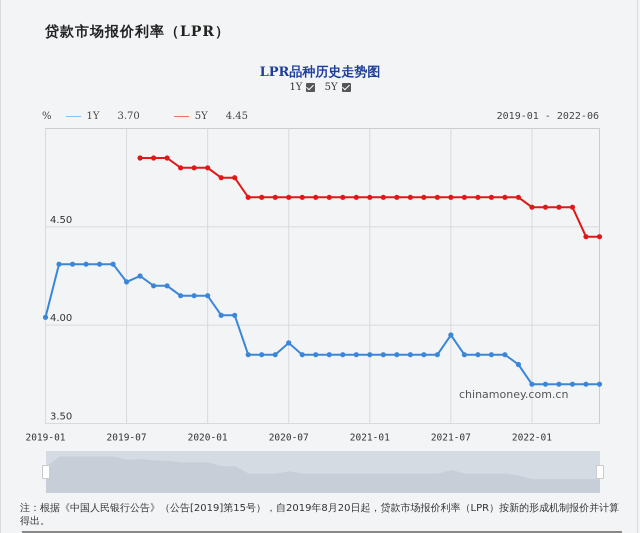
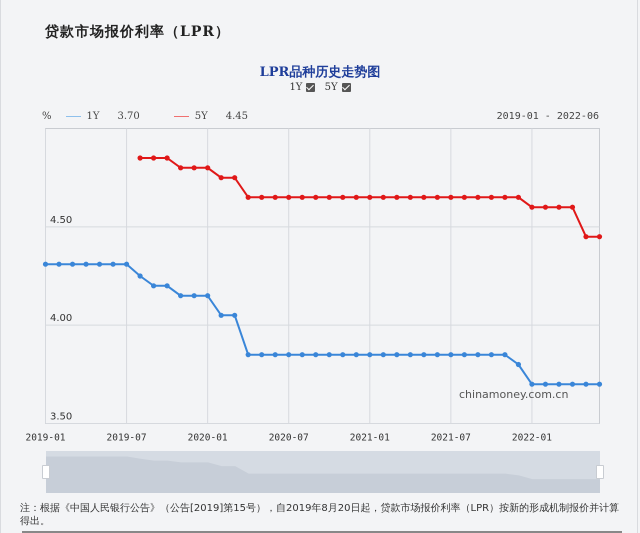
1Y/2019-01: 4.04 -> 4.31
1Y/2019-07: 4.22 -> 4.31
1Y/2020-07: 3.91 -> 3.85
1Y/2021-07: 3.95 -> 3.85
